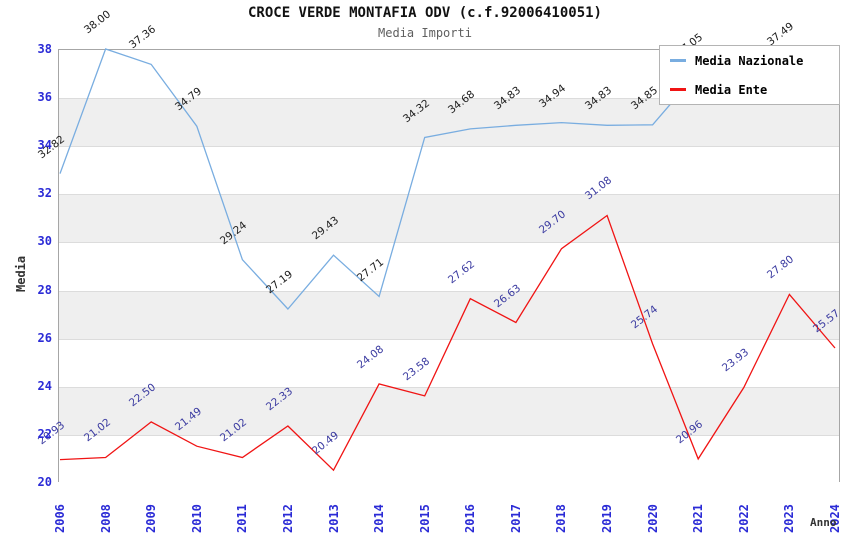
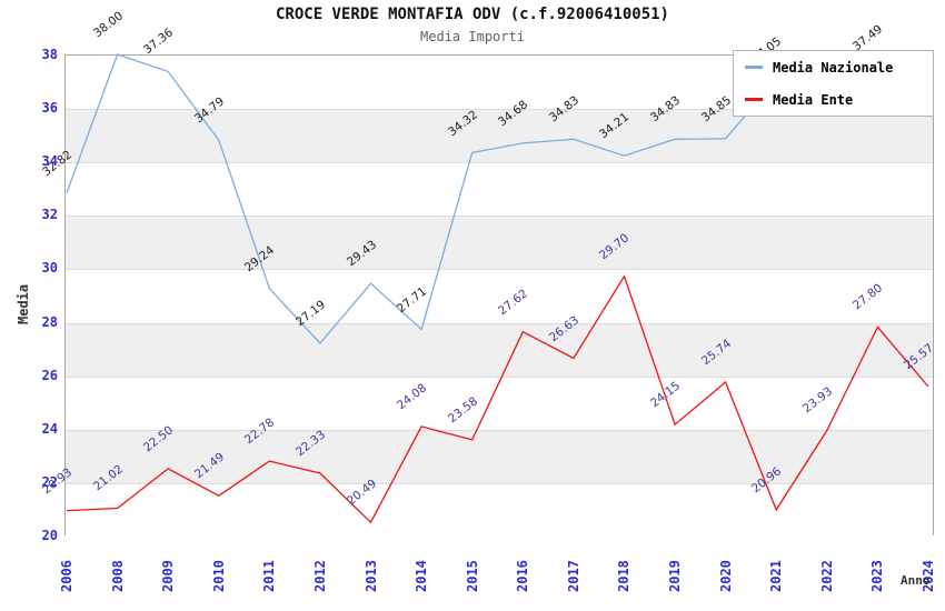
Media Ente/2011: 21.02 -> 22.78
Media Nazionale/2018: 34.94 -> 34.21
Media Ente/2019: 31.08 -> 24.15
